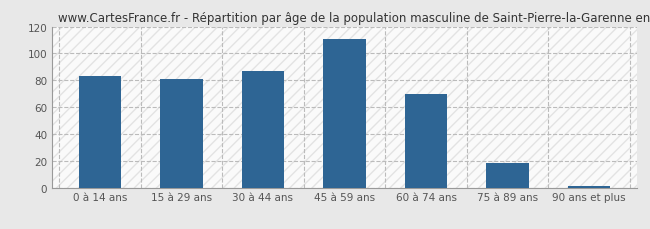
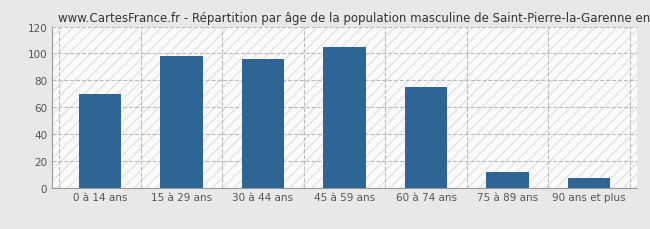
0 à 14 ans: 83 -> 70
15 à 29 ans: 81 -> 98
30 à 44 ans: 87 -> 96
45 à 59 ans: 111 -> 105
60 à 74 ans: 70 -> 75
75 à 89 ans: 18 -> 12
90 ans et plus: 1 -> 7
